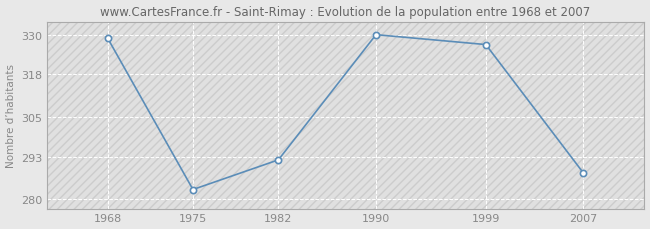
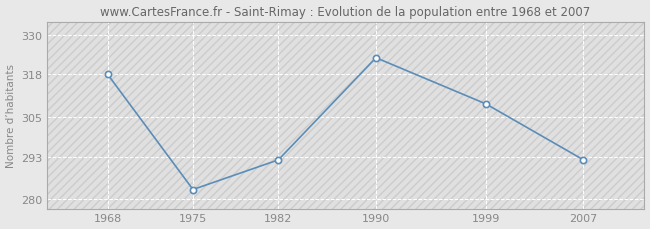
1968: 329 -> 318
1990: 330 -> 323
1999: 327 -> 309
2007: 288 -> 292
